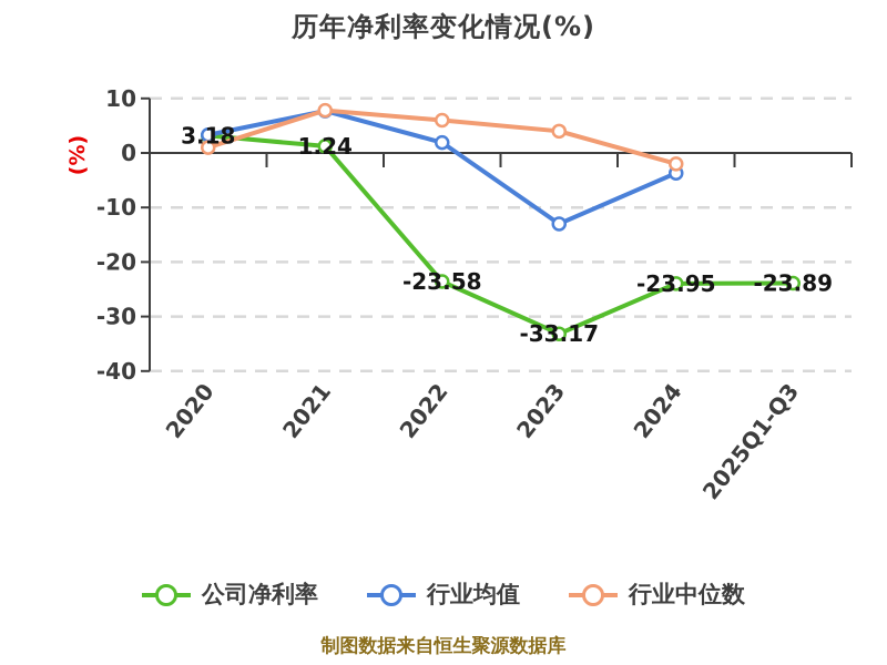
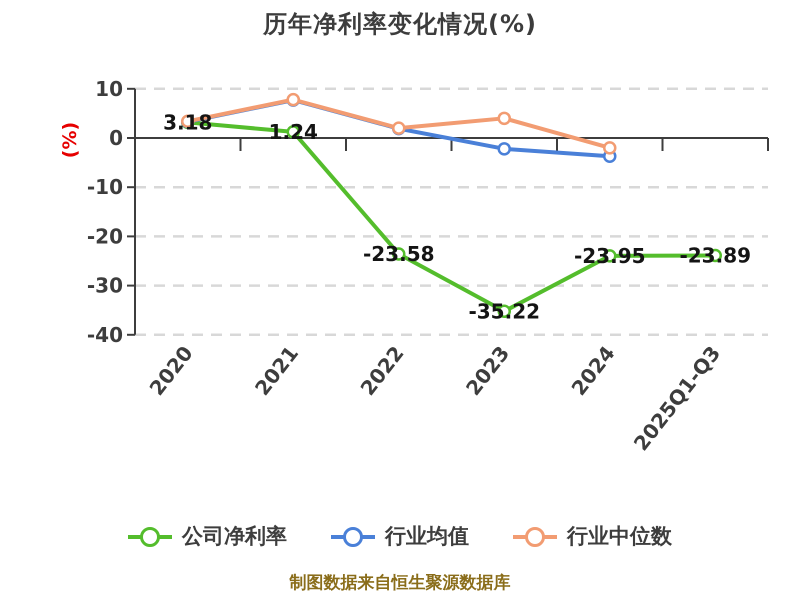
行业中位数/2020: 1 -> 3
行业中位数/2022: 6 -> 2
公司净利率/2023: -33.17 -> -35.22
行业均值/2023: -13 -> -2
